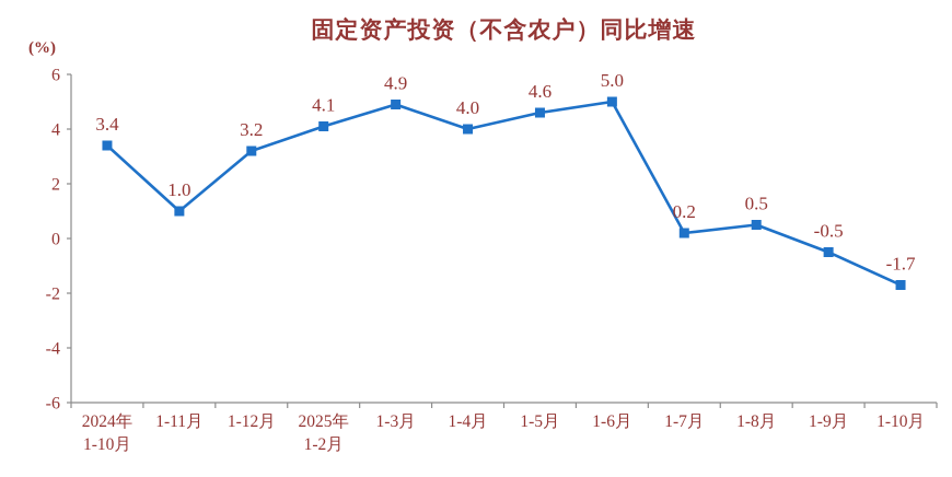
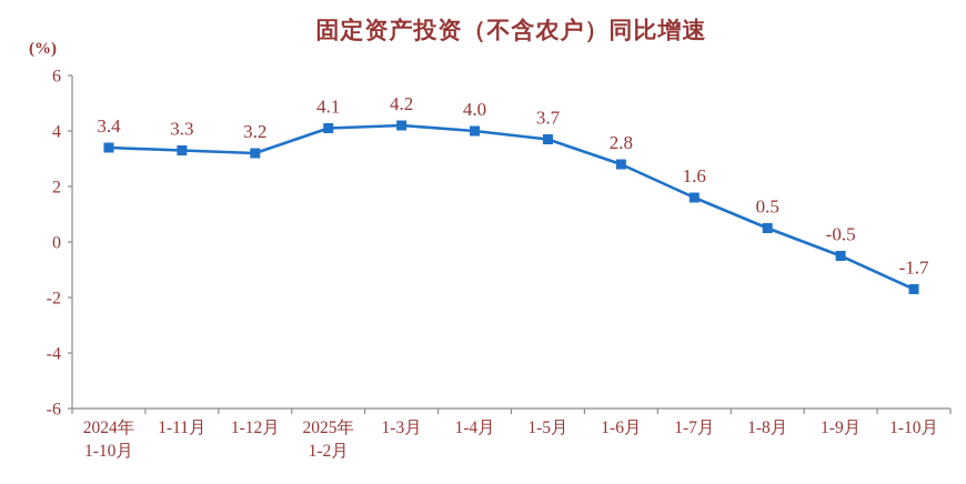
1-11月: 1.0 -> 3.3
1-3月: 4.9 -> 4.2
1-5月: 4.6 -> 3.7
1-6月: 5.0 -> 2.8
1-7月: 0.2 -> 1.6
